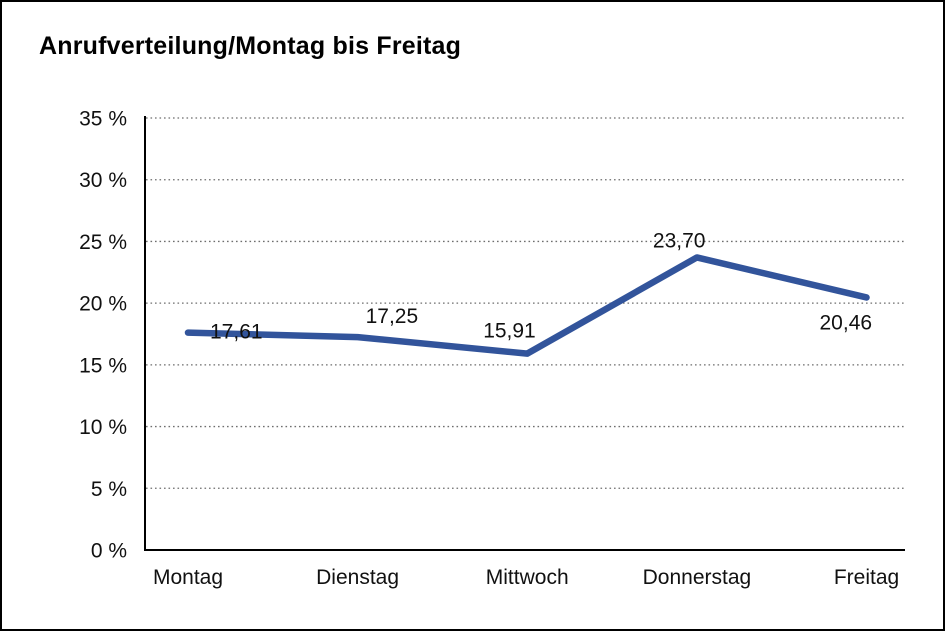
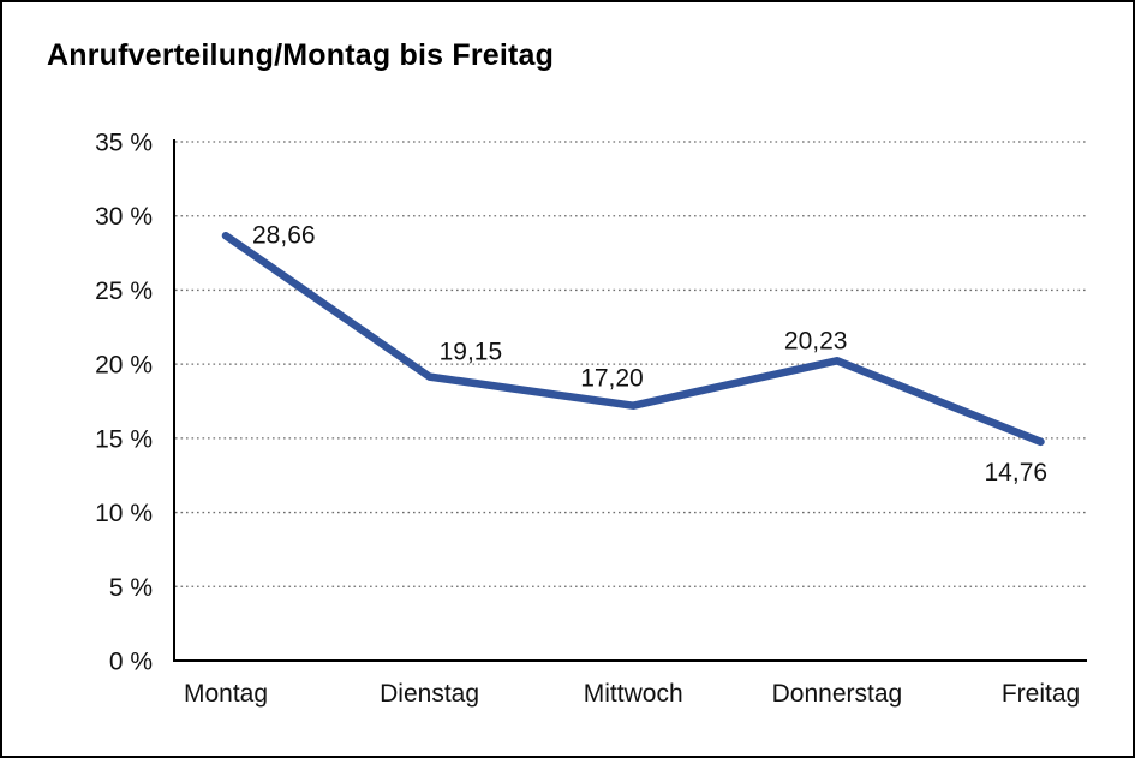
Montag: 17,61 -> 28,66
Dienstag: 17,25 -> 19,15
Mittwoch: 15,91 -> 17,20
Donnerstag: 23,70 -> 20,23
Freitag: 20,46 -> 14,76
